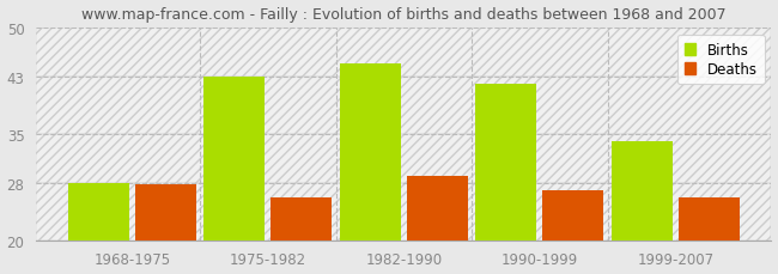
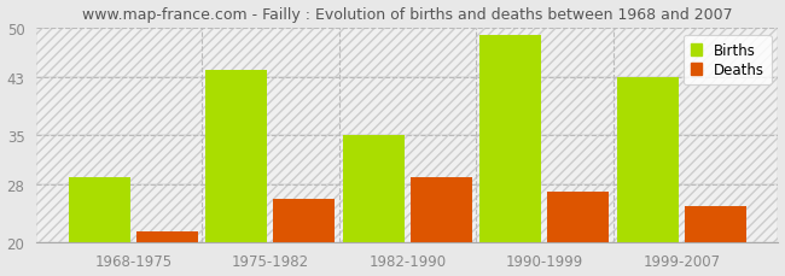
Births/1968-1975: 28 -> 29
Deaths/1968-1975: 27.8 -> 21.5
Births/1975-1982: 43 -> 44
Births/1982-1990: 45 -> 35
Births/1990-1999: 42 -> 49
Births/1999-2007: 34 -> 43
Deaths/1999-2007: 26.0 -> 25.0
